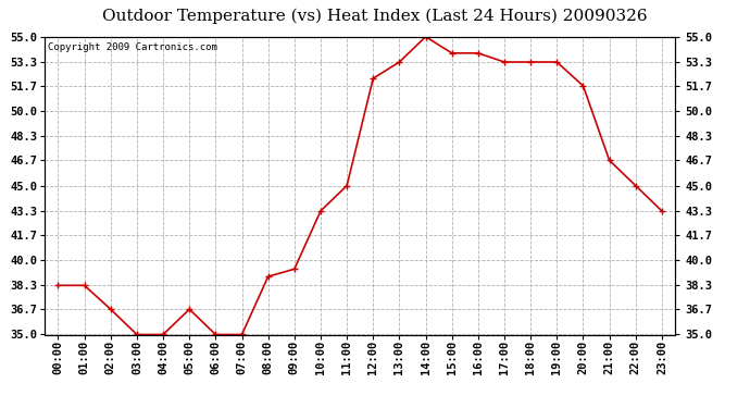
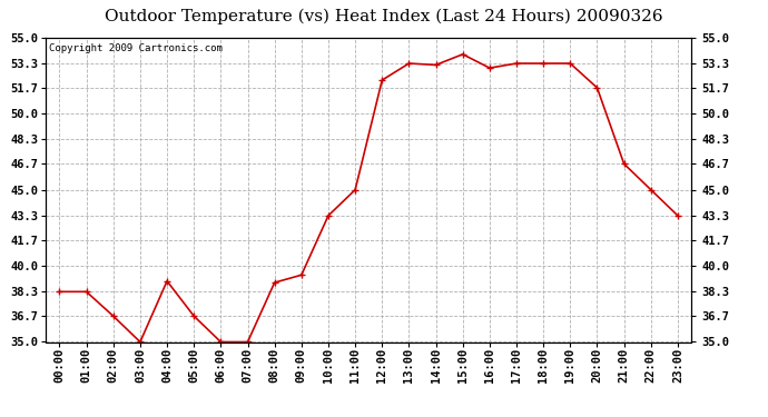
04:00: 35.0 -> 39.0
14:00: 55.0 -> 53.2
16:00: 53.9 -> 53.0
